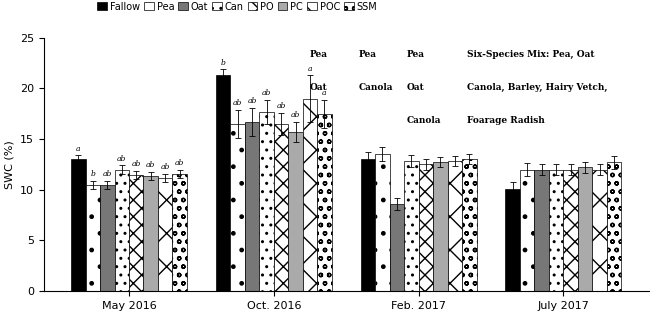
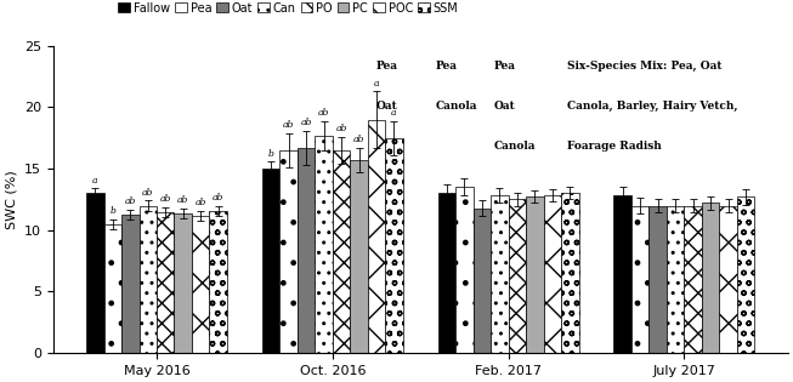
Oat/May 2016: 10.5 -> 11.3
Fallow/Oct. 2016: 21.3 -> 15.0
Oat/Feb. 2017: 8.6 -> 11.8
Fallow/July 2017: 10.1 -> 12.8
